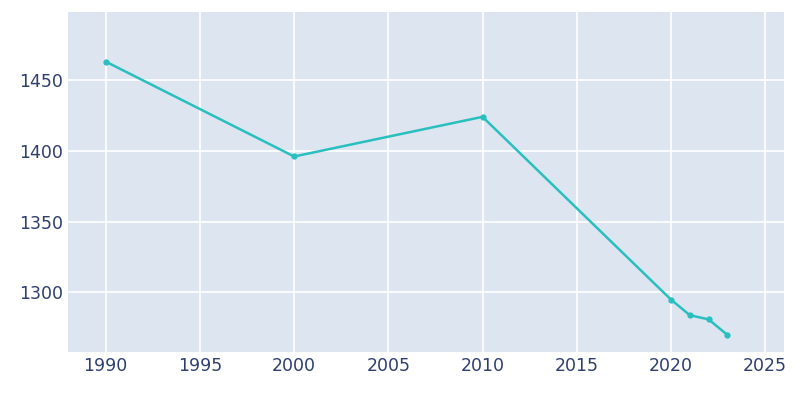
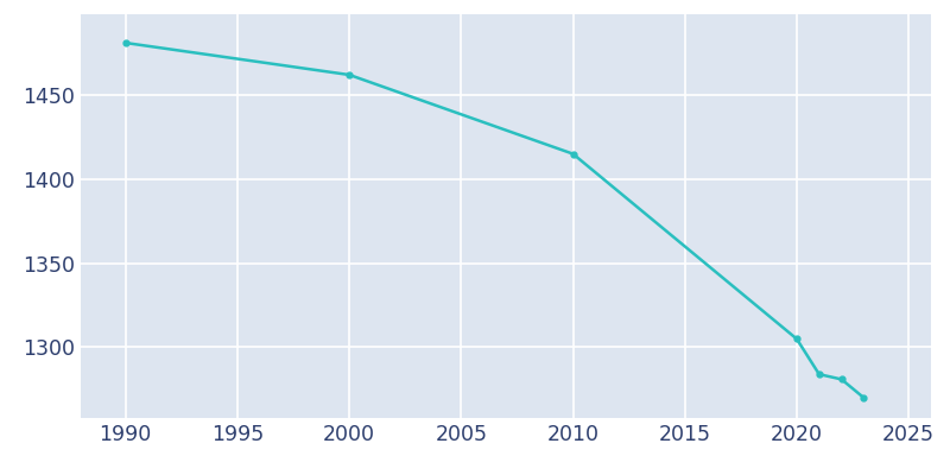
1990: 1463 -> 1481
2000: 1396 -> 1462
2010: 1424 -> 1415
2020: 1295 -> 1305
